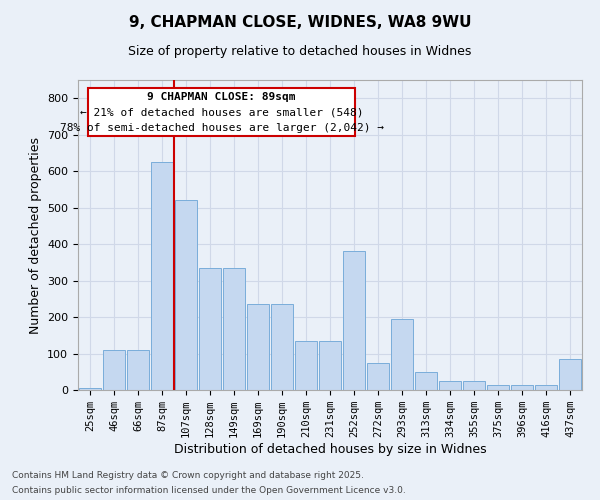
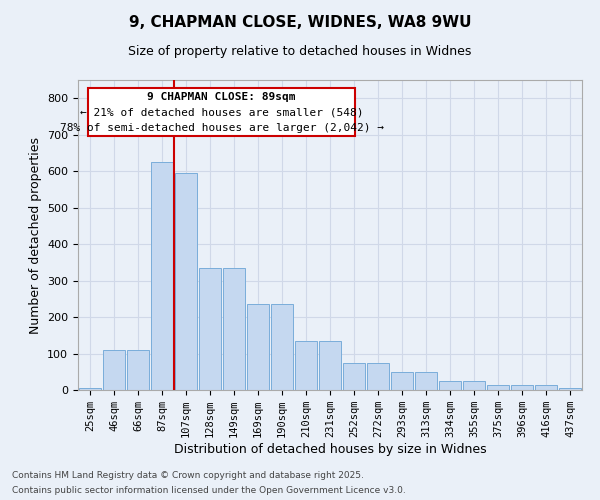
107sqm: 520 -> 595
252sqm: 380 -> 75
293sqm: 195 -> 50
437sqm: 85 -> 5
